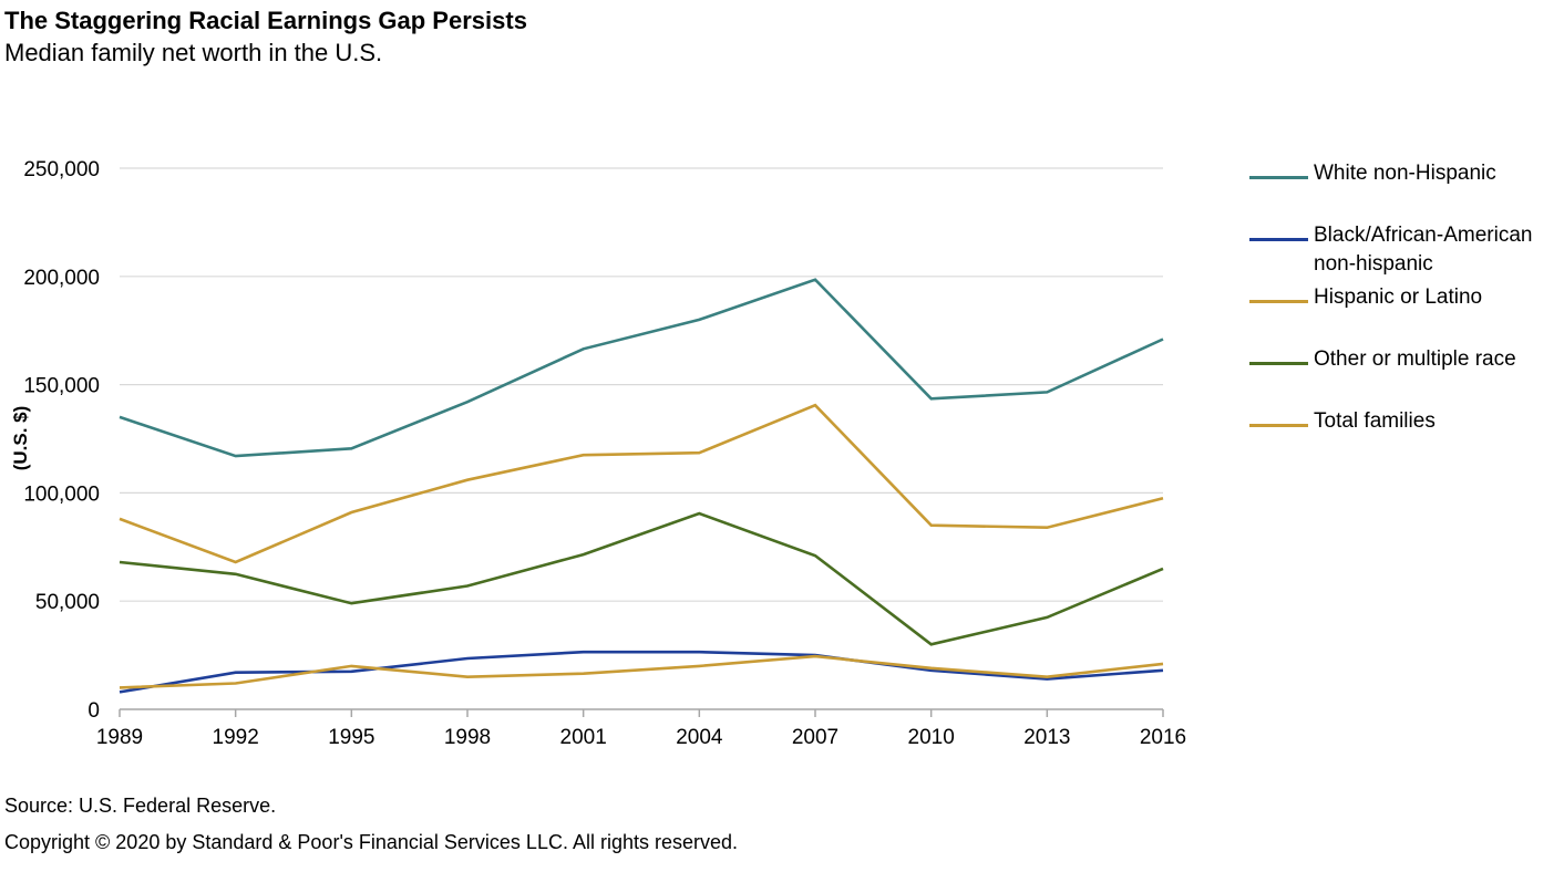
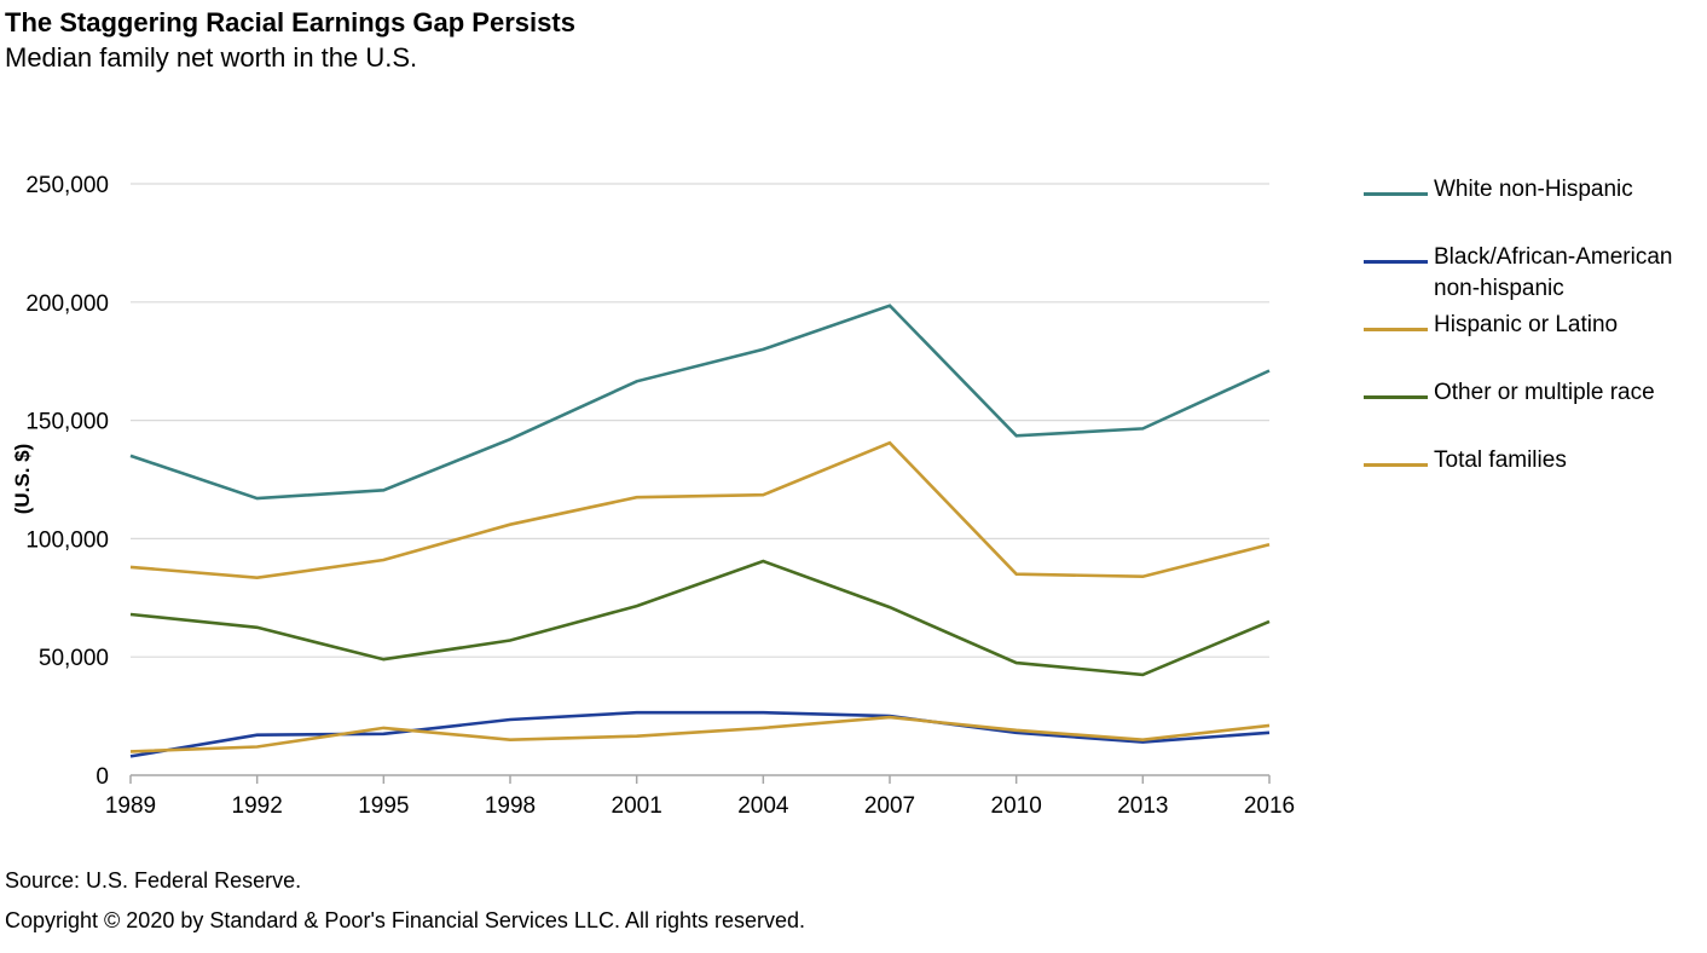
Total families/1992: 68000 -> 84000
Other or multiple race/2010: 30000 -> 48000
